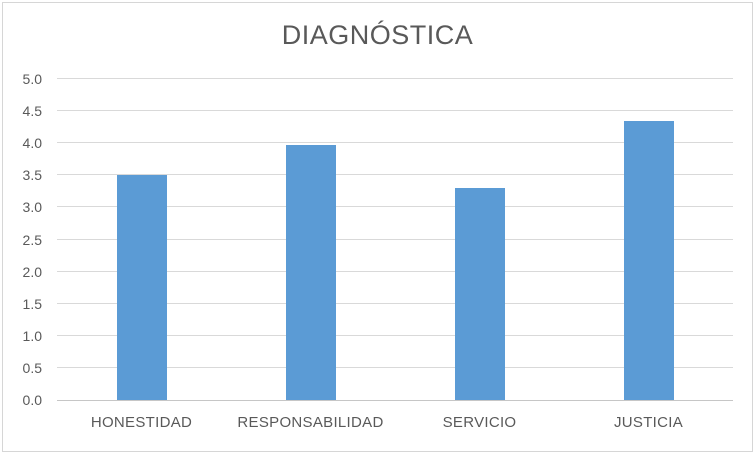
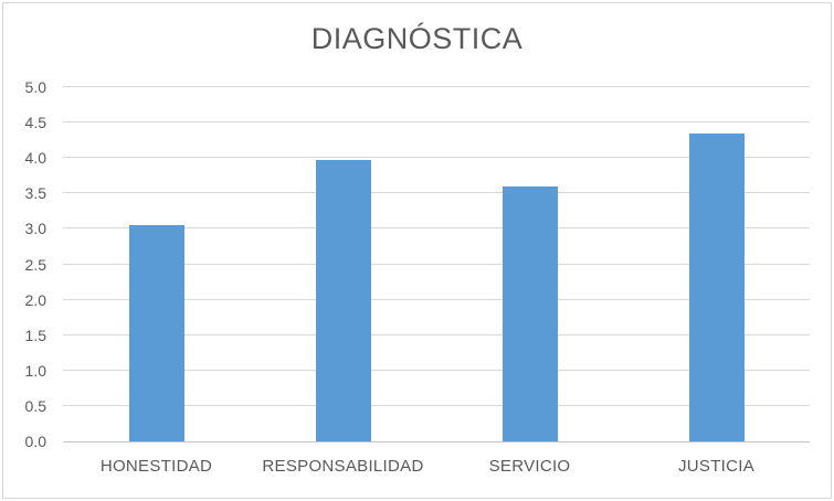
HONESTIDAD: 3.5 -> 3.0
SERVICIO: 3.3 -> 3.6
